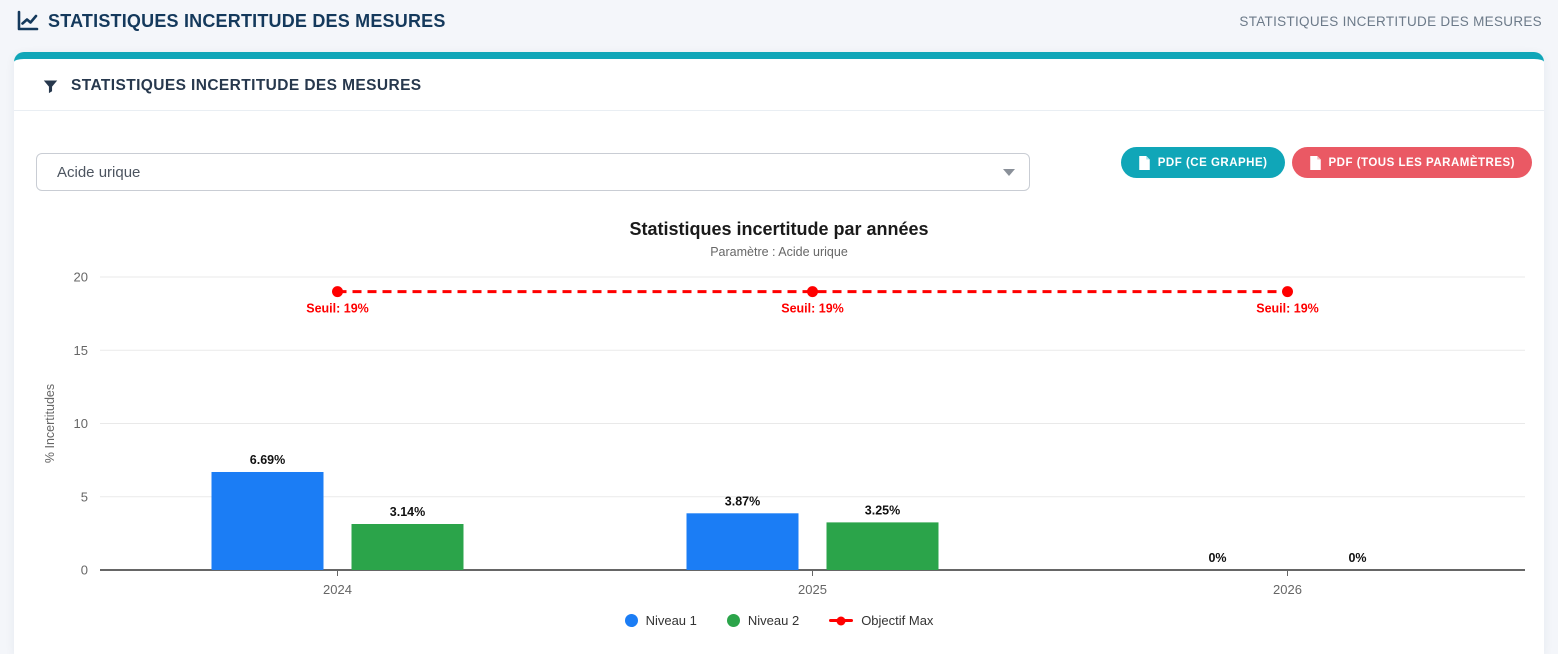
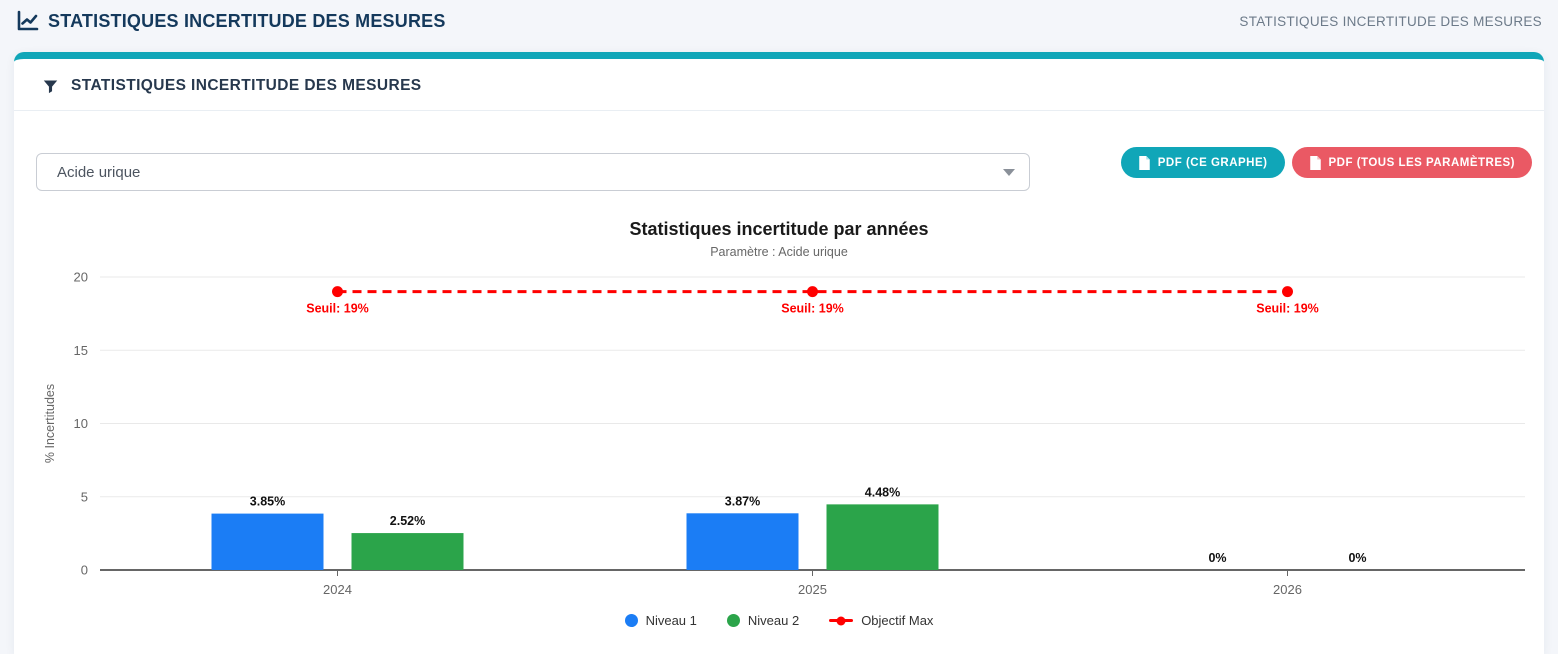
Niveau 1/2024: 6.69% -> 3.85%
Niveau 2/2024: 3.14% -> 2.52%
Niveau 2/2025: 3.25% -> 4.48%
